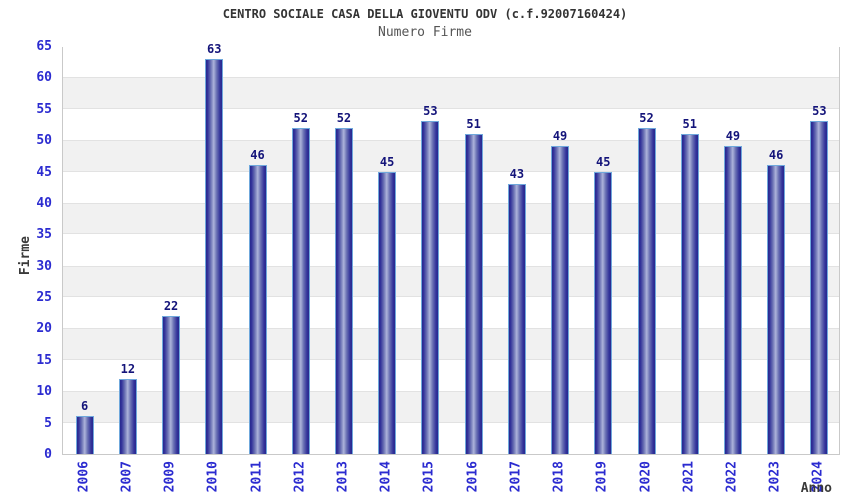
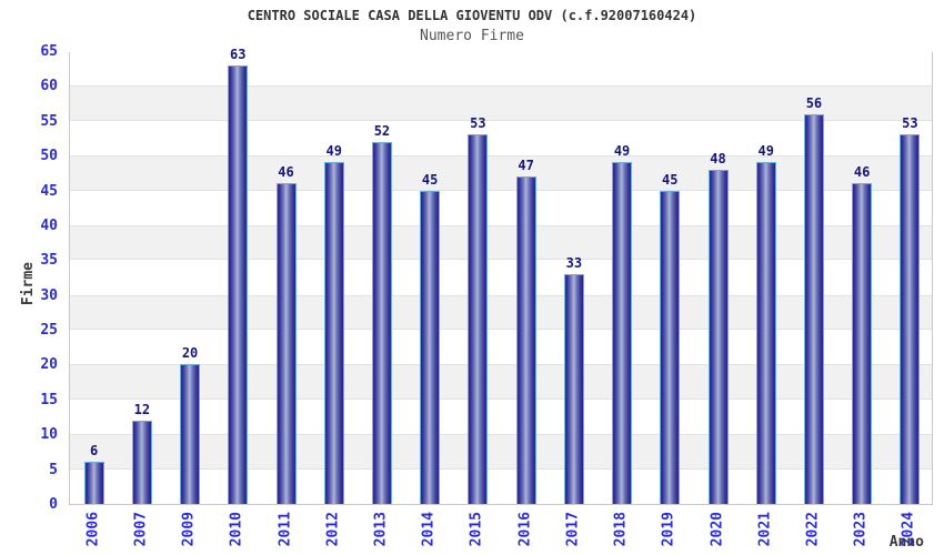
2009: 22 -> 20
2012: 52 -> 49
2016: 51 -> 47
2017: 43 -> 33
2020: 52 -> 48
2021: 51 -> 49
2022: 49 -> 56
